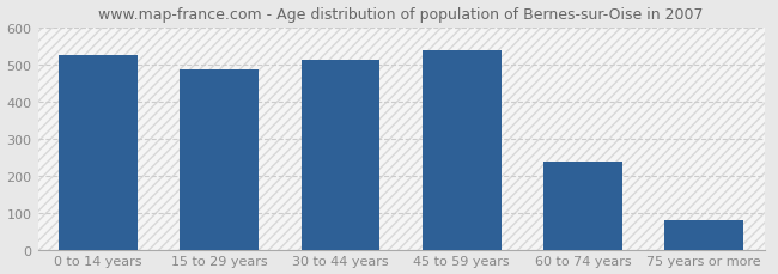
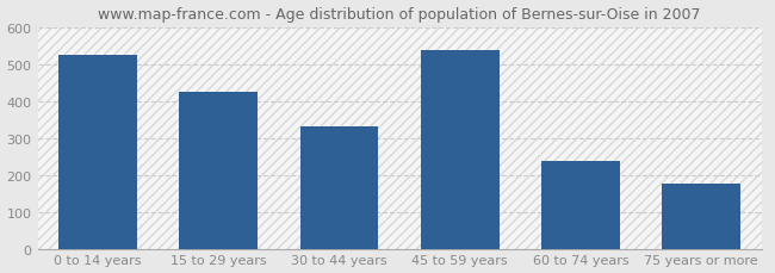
15 to 29 years: 487 -> 425
30 to 44 years: 511 -> 330
75 years or more: 78 -> 175
